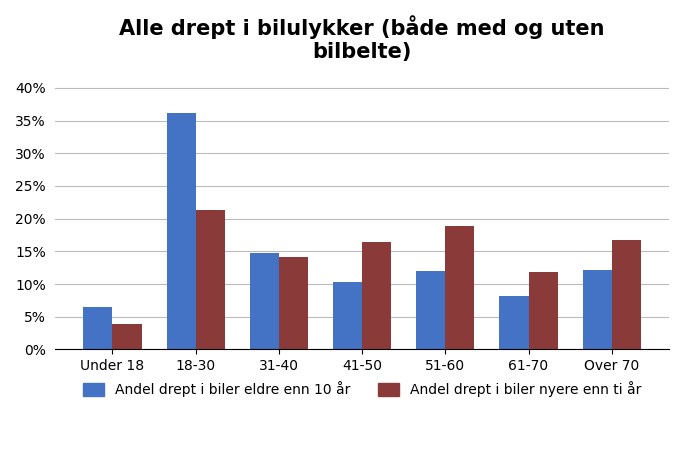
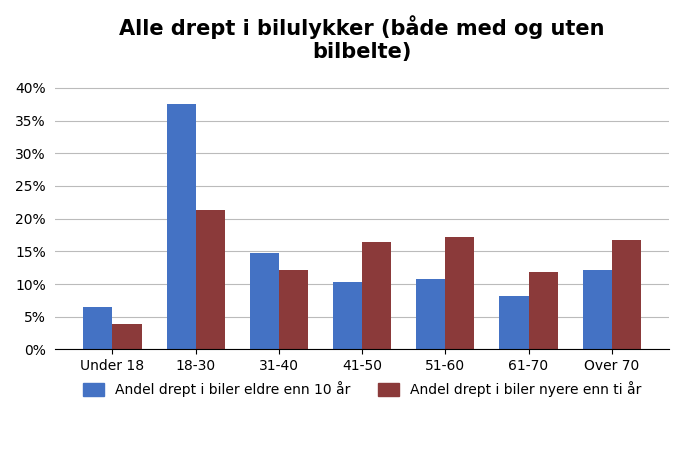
Andel drept i biler eldre enn 10 år/18-30: 36.2% -> 37.5%
Andel drept i biler nyere enn ti år/31-40: 14.2% -> 12.1%
Andel drept i biler eldre enn 10 år/51-60: 12.0% -> 10.7%
Andel drept i biler nyere enn ti år/51-60: 18.8% -> 17.2%
